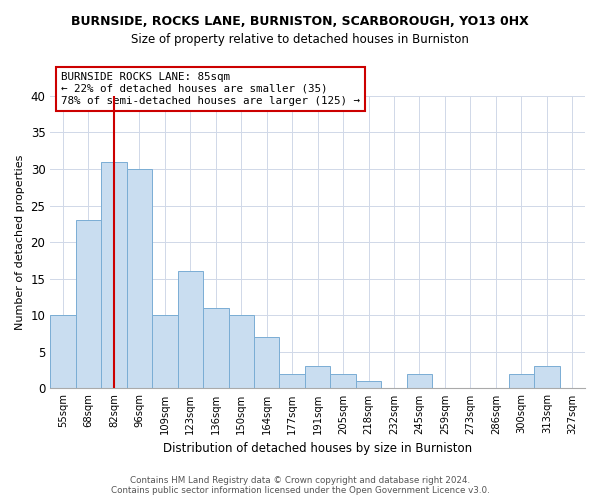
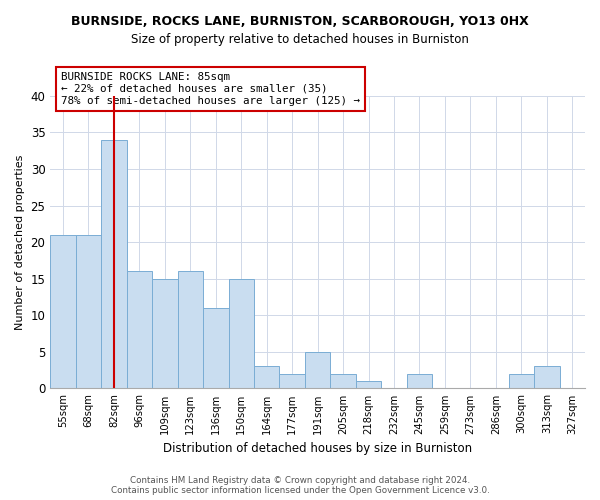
55sqm: 10 -> 21
68sqm: 23 -> 21
82sqm: 31 -> 34
96sqm: 30 -> 16
109sqm: 10 -> 15
150sqm: 10 -> 15
164sqm: 7 -> 3
191sqm: 3 -> 5
